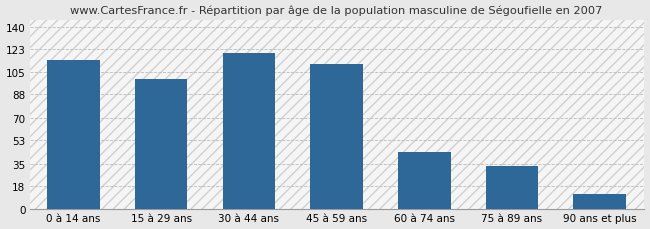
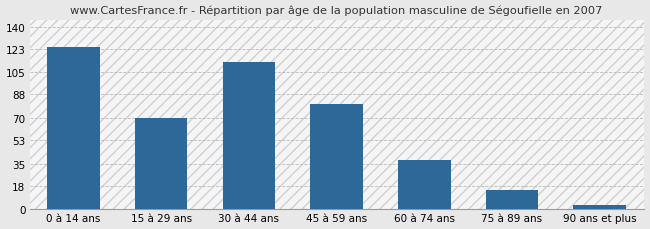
0 à 14 ans: 114 -> 124
15 à 29 ans: 100 -> 70
30 à 44 ans: 120 -> 113
45 à 59 ans: 111 -> 81
60 à 74 ans: 44 -> 38
75 à 89 ans: 33 -> 15
90 ans et plus: 12 -> 3
